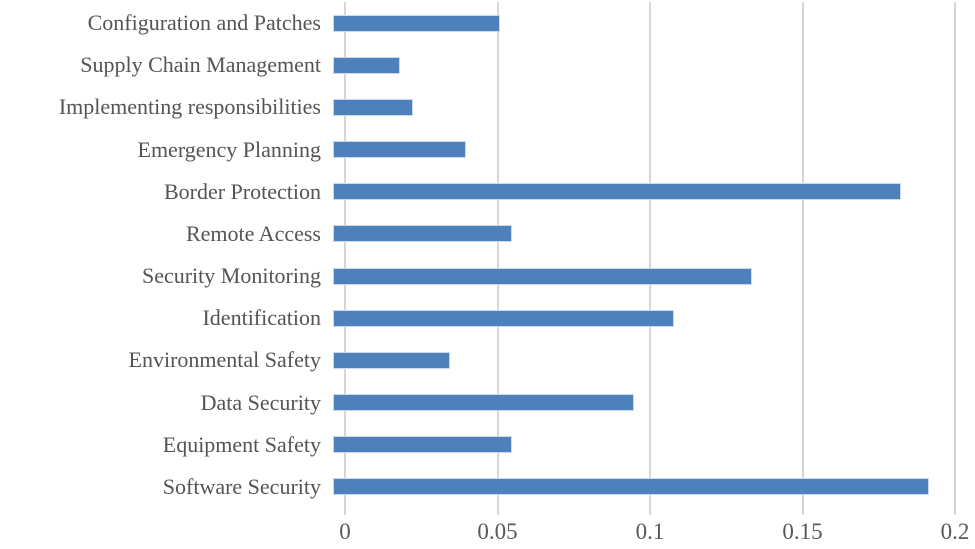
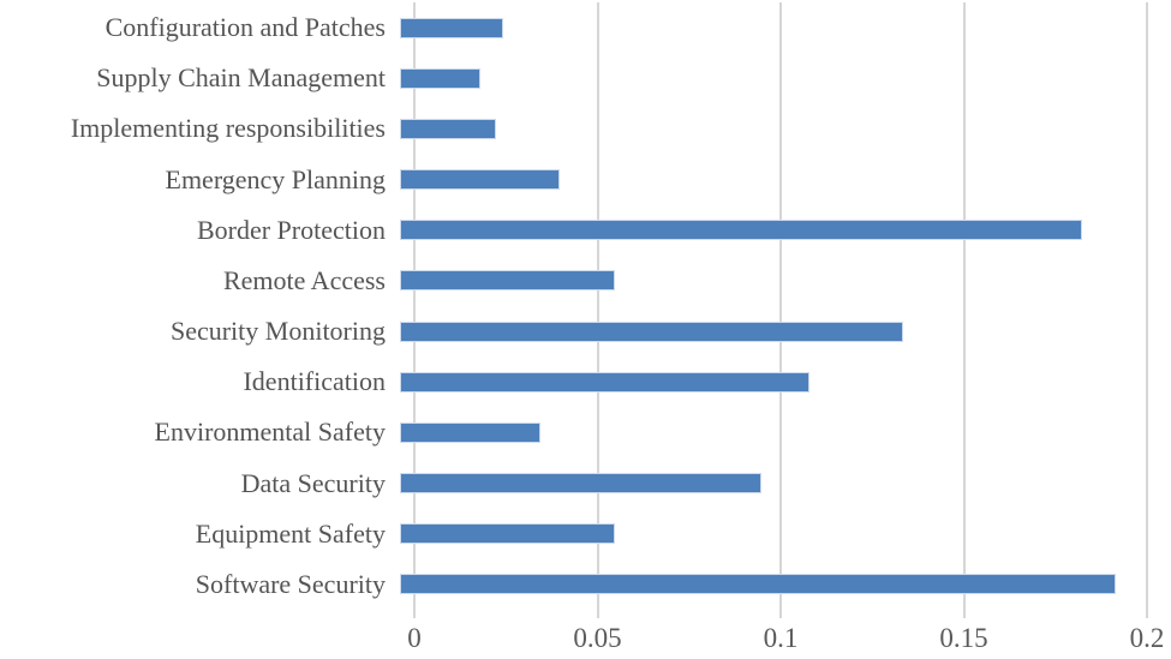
Configuration and Patches: 0.053 -> 0.027
